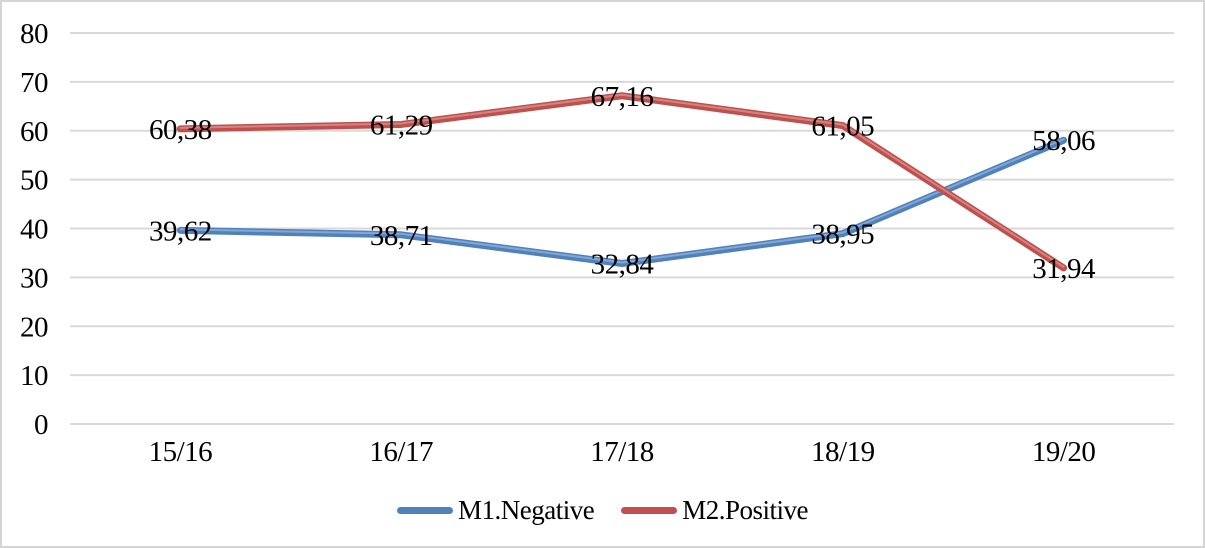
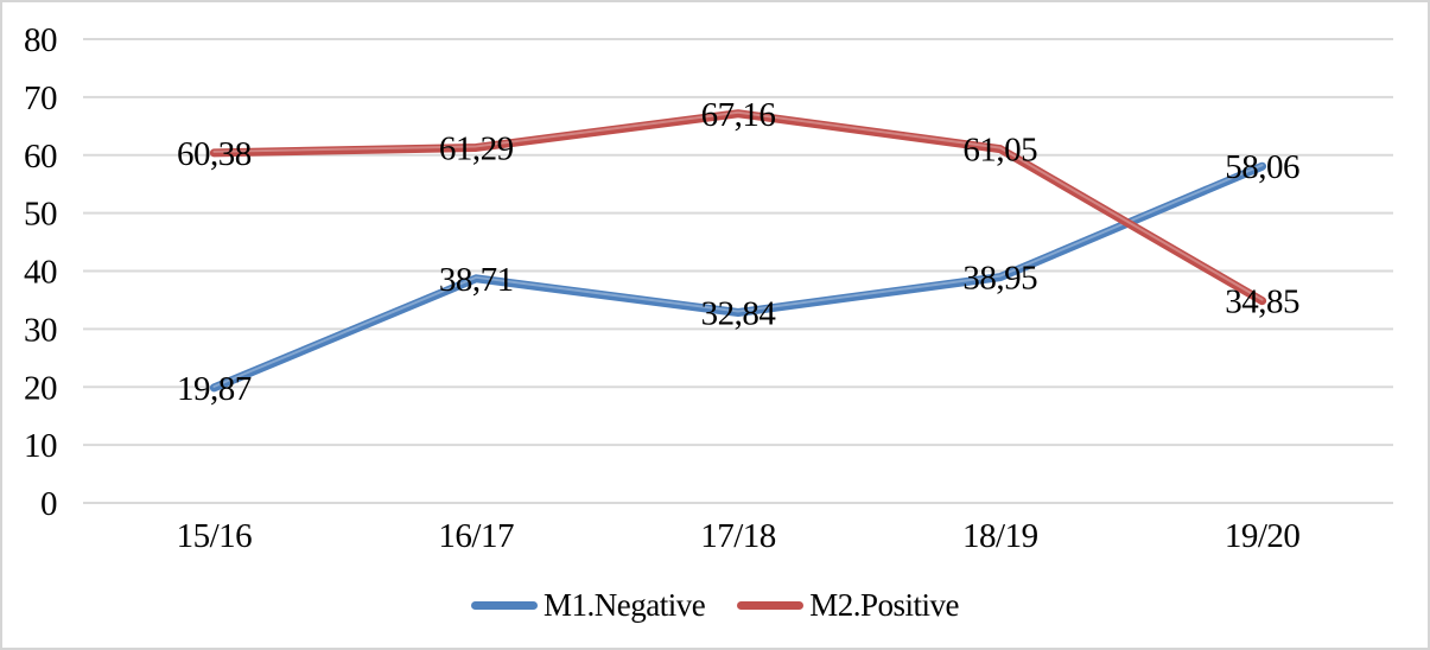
M1.Negative/15/16: 39,62 -> 19,87
M2.Positive/19/20: 31,94 -> 34,85
